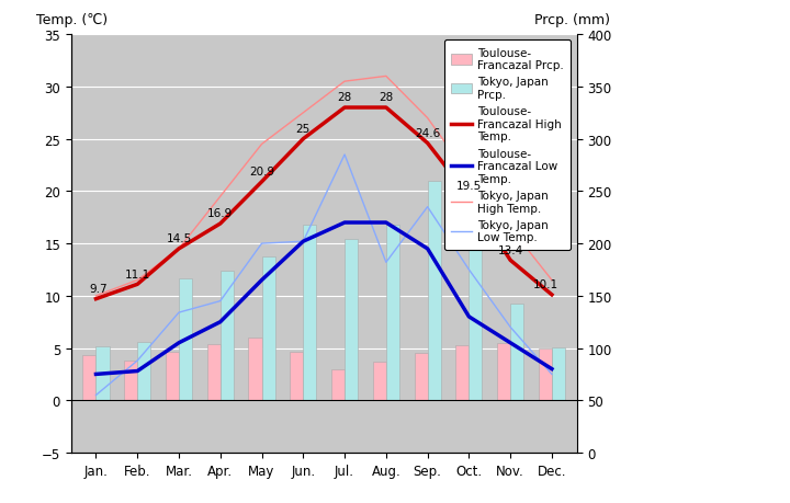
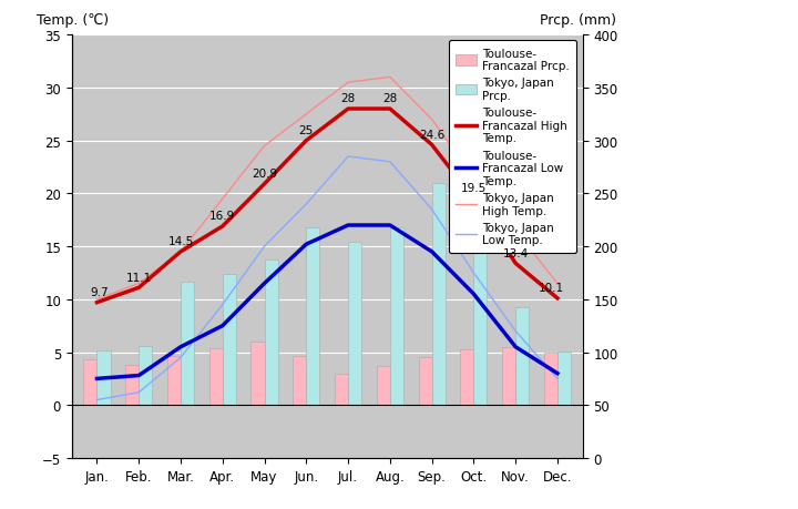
Tokyo, Japan Low Temp./Feb.: 3.8 -> 1.2
Tokyo, Japan Low Temp./Mar.: 8.4 -> 4.5
Tokyo, Japan Low Temp./Jun.: 15.2 -> 19.0
Tokyo, Japan Low Temp./Aug.: 13.2 -> 23.0
Toulouse- Francazal Low Temp./Oct.: 8.0 -> 10.5
